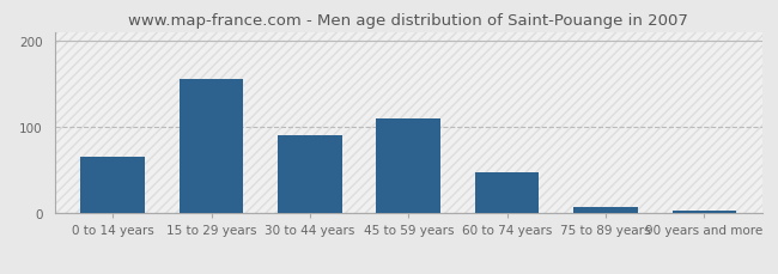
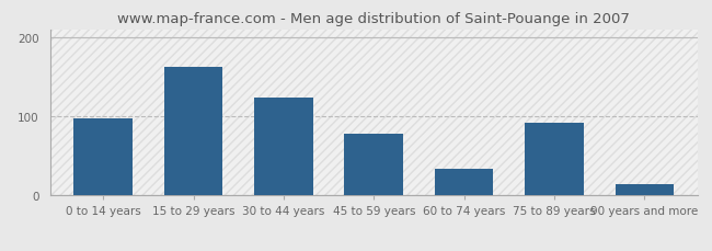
0 to 14 years: 65 -> 98
15 to 29 years: 155 -> 162
30 to 44 years: 90 -> 124
45 to 59 years: 110 -> 78
60 to 74 years: 48 -> 34
75 to 89 years: 8 -> 92
90 years and more: 3 -> 14
